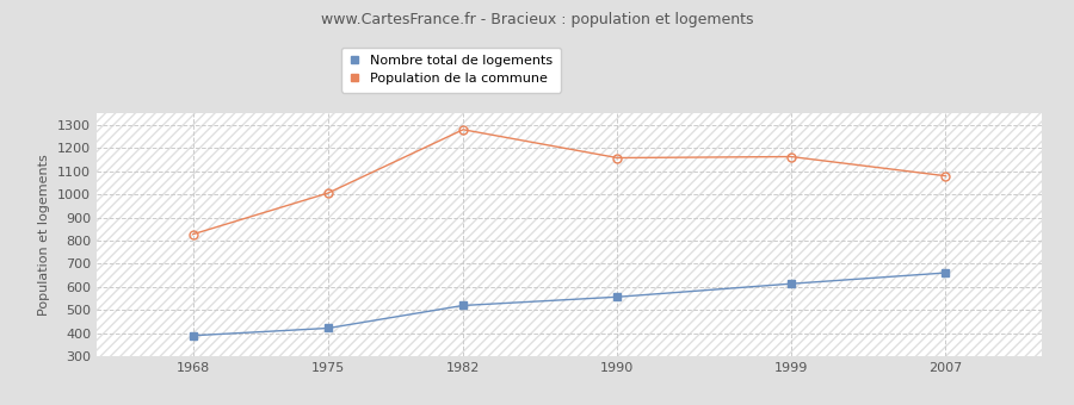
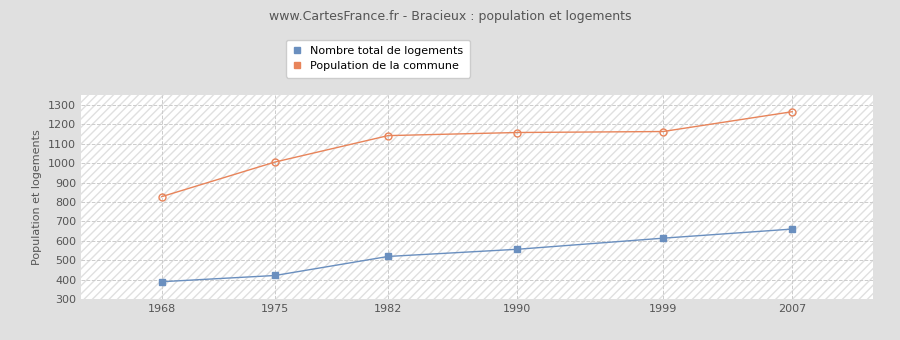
Population de la commune/1982: 1280 -> 1140
Population de la commune/2007: 1080 -> 1260
